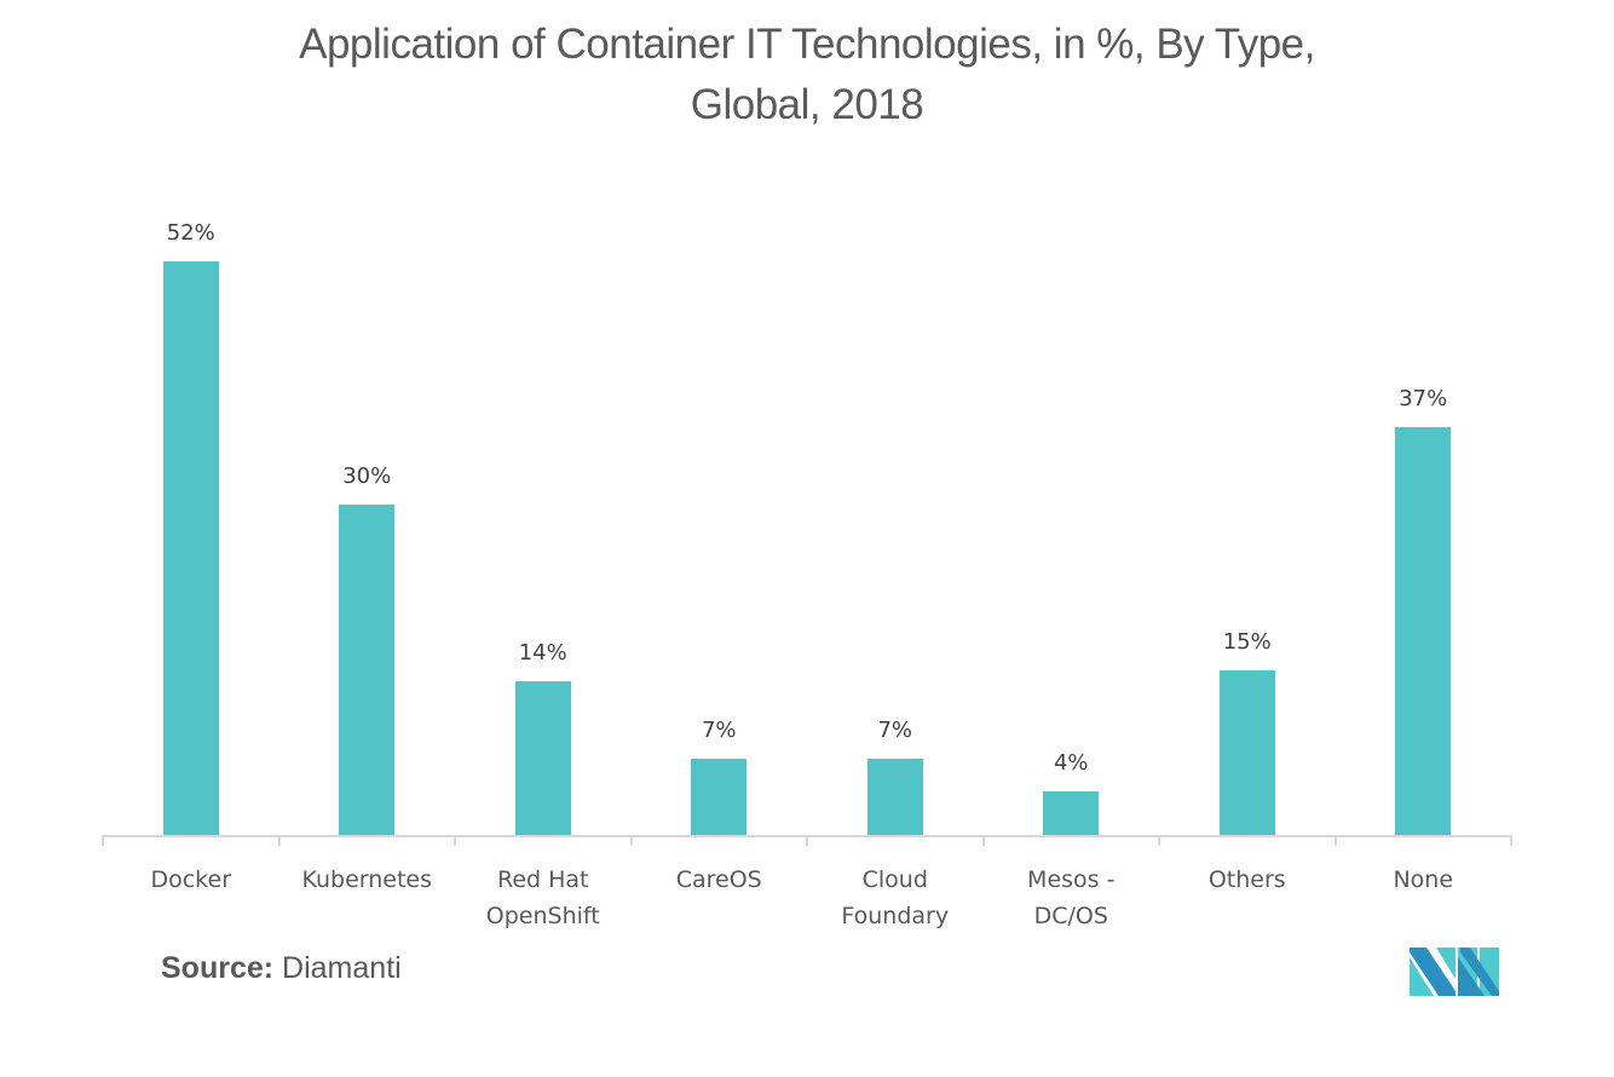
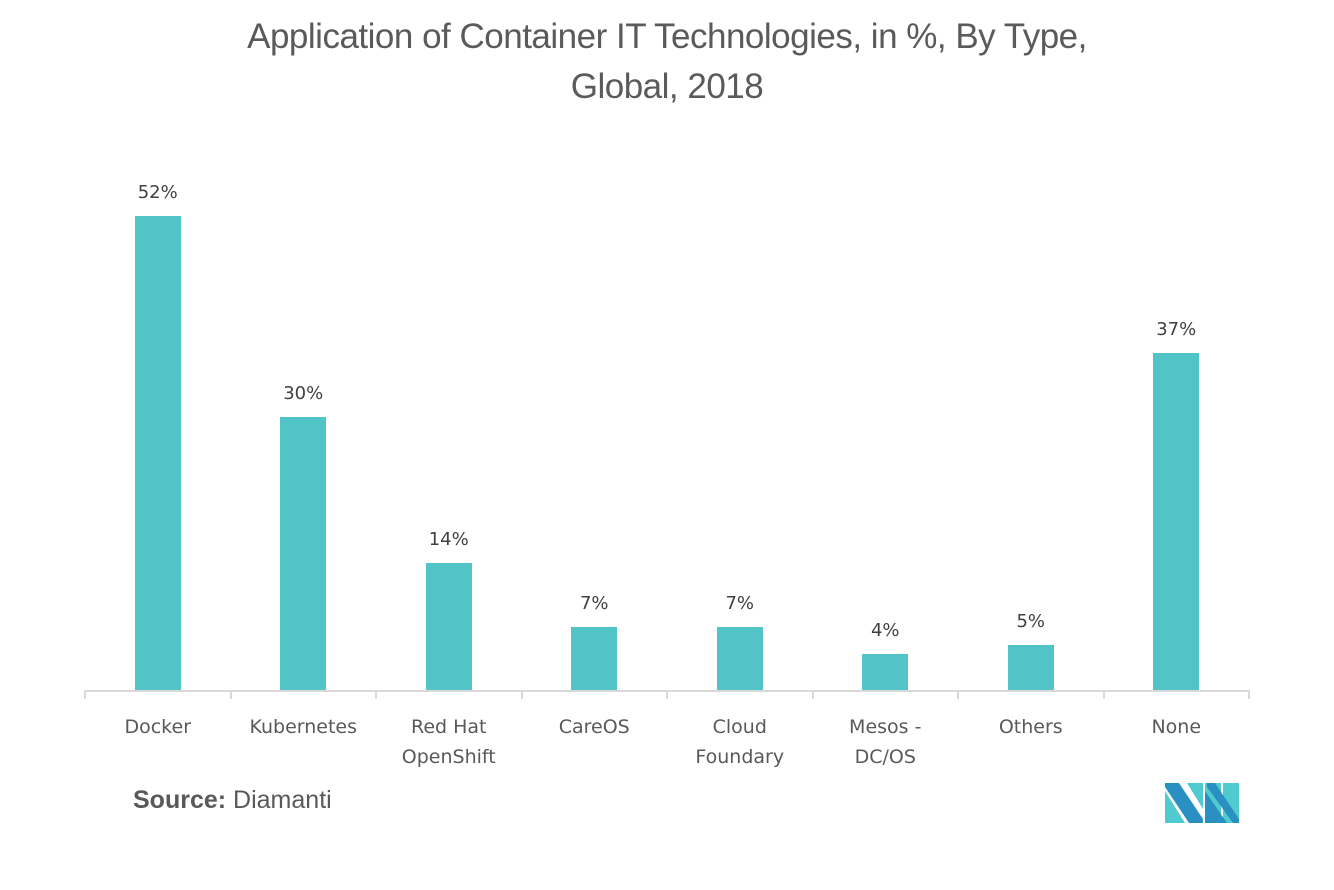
Others: 15% -> 5%
